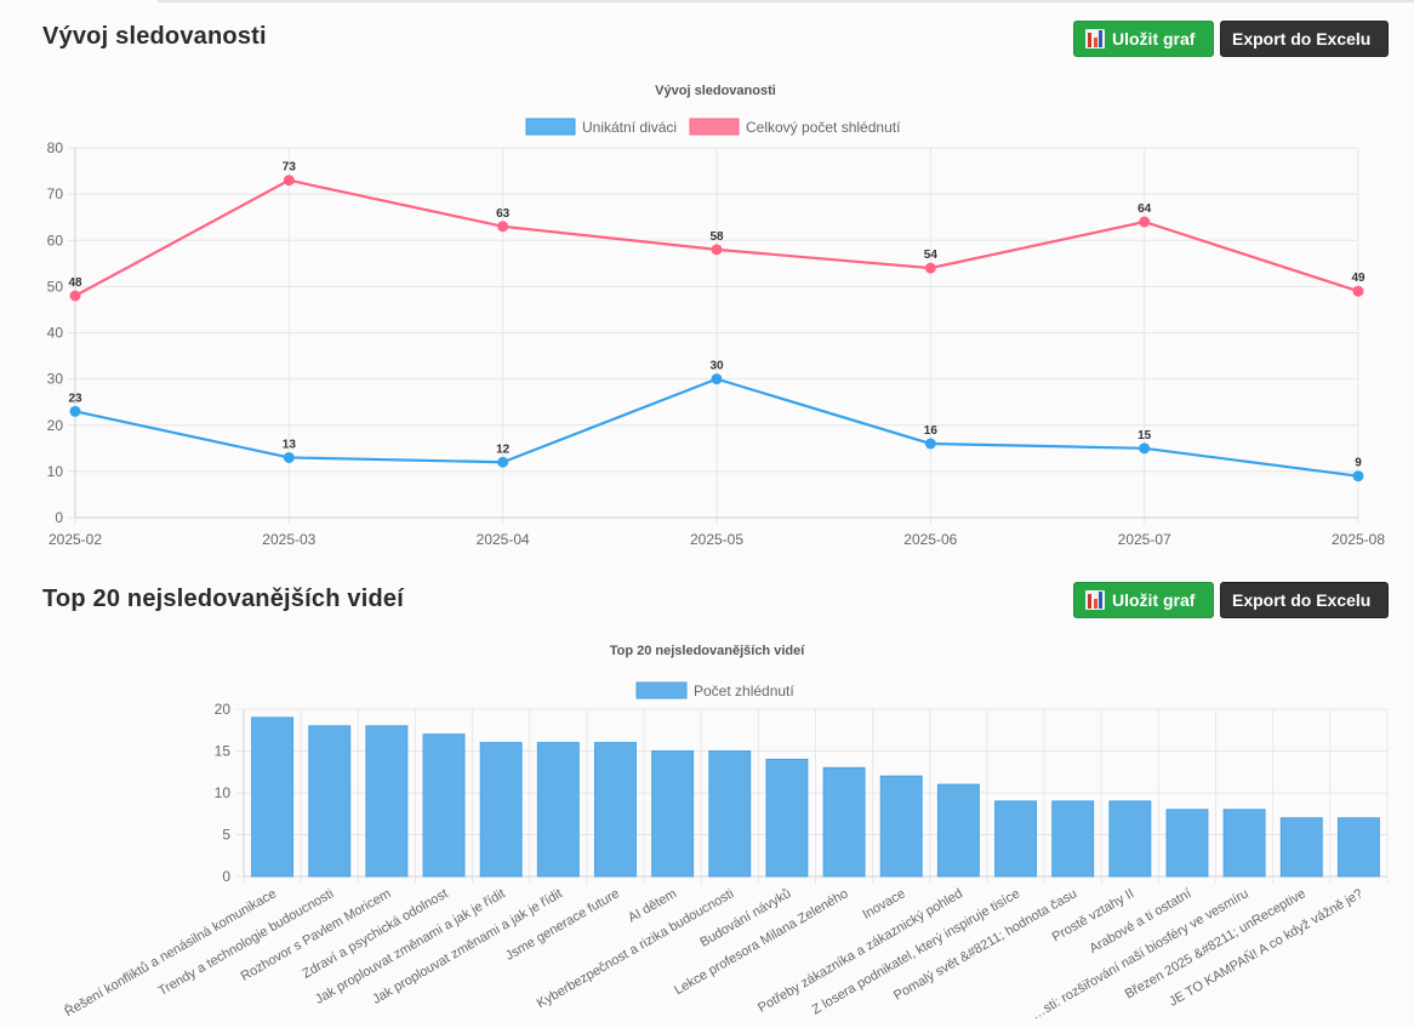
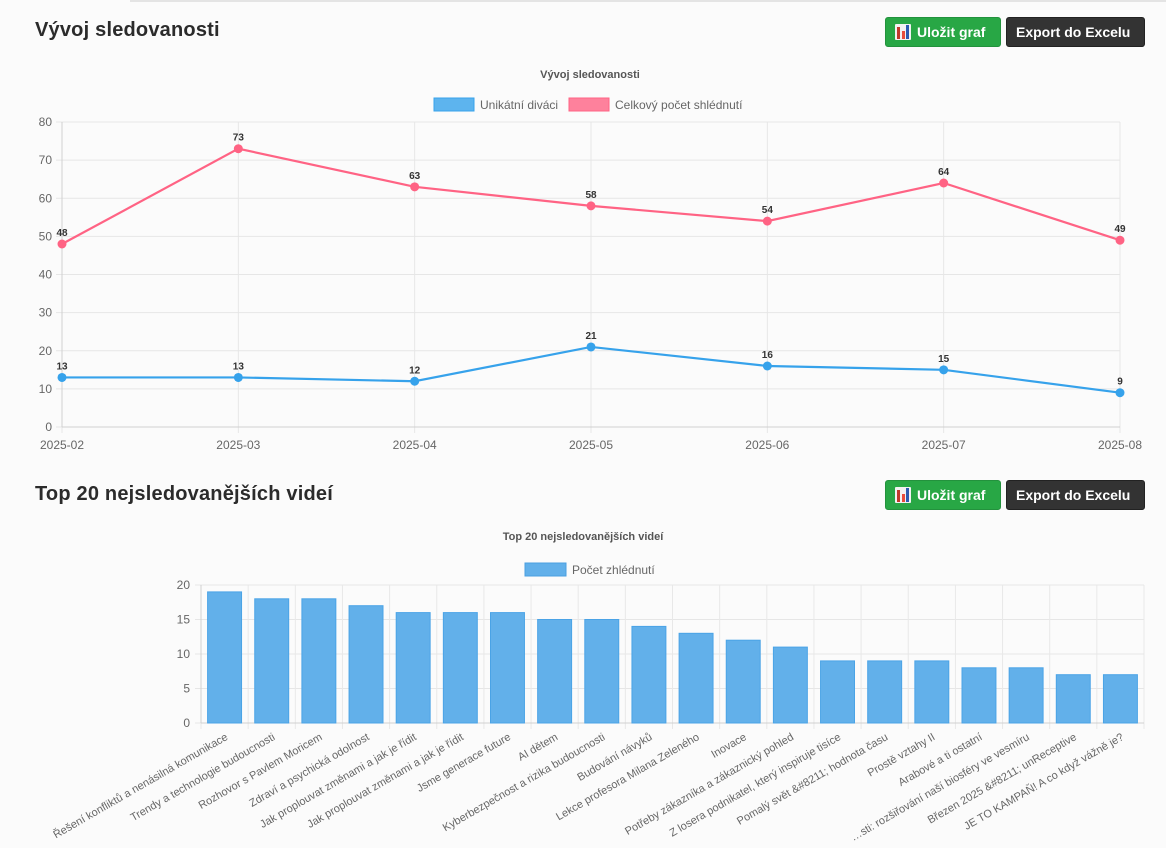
Vývoj sledovanosti/Unikátní diváci/2025-02: 23 -> 13
Vývoj sledovanosti/Unikátní diváci/2025-05: 30 -> 21
